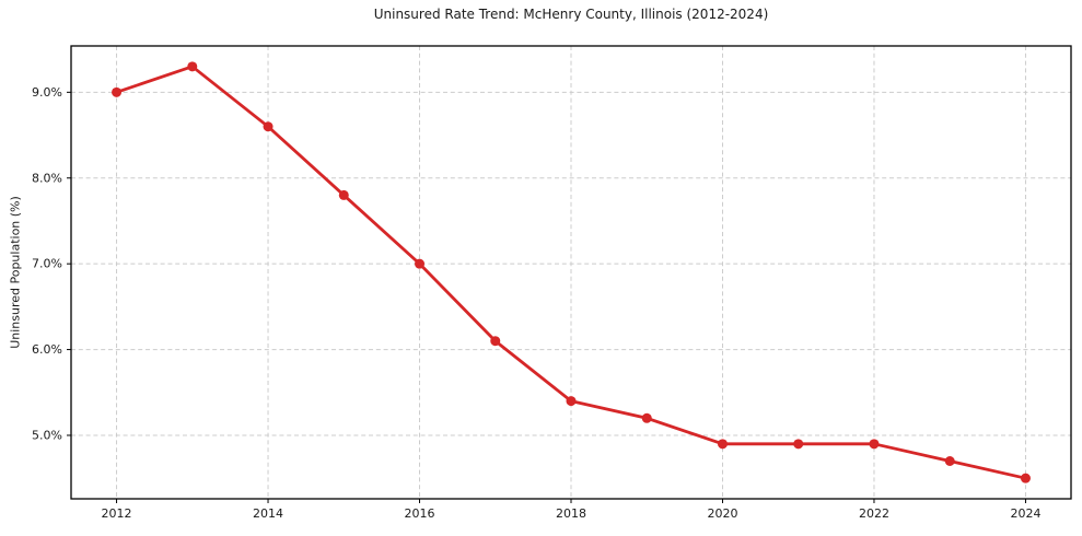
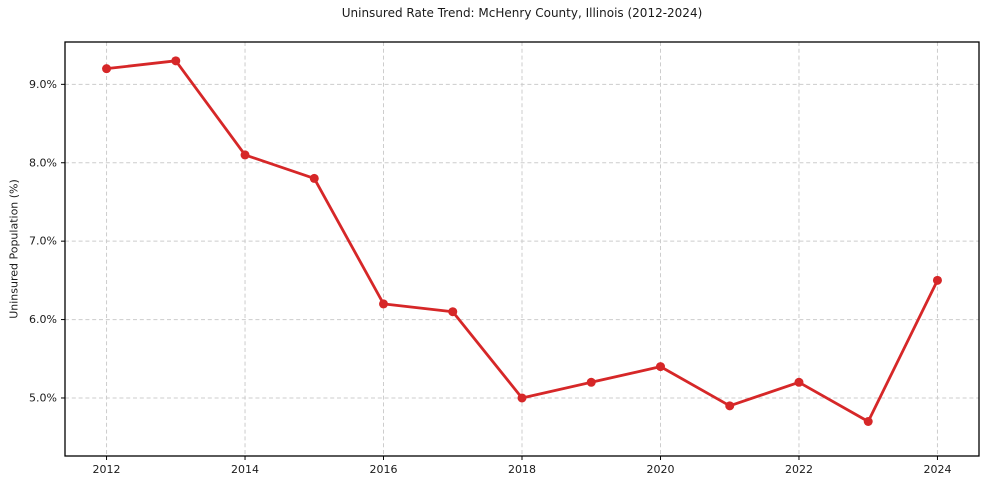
2012: 9.0% -> 9.2%
2014: 8.6% -> 8.1%
2016: 7.0% -> 6.2%
2018: 5.4% -> 5.0%
2020: 4.9% -> 5.4%
2022: 4.9% -> 5.2%
2024: 4.5% -> 6.5%
